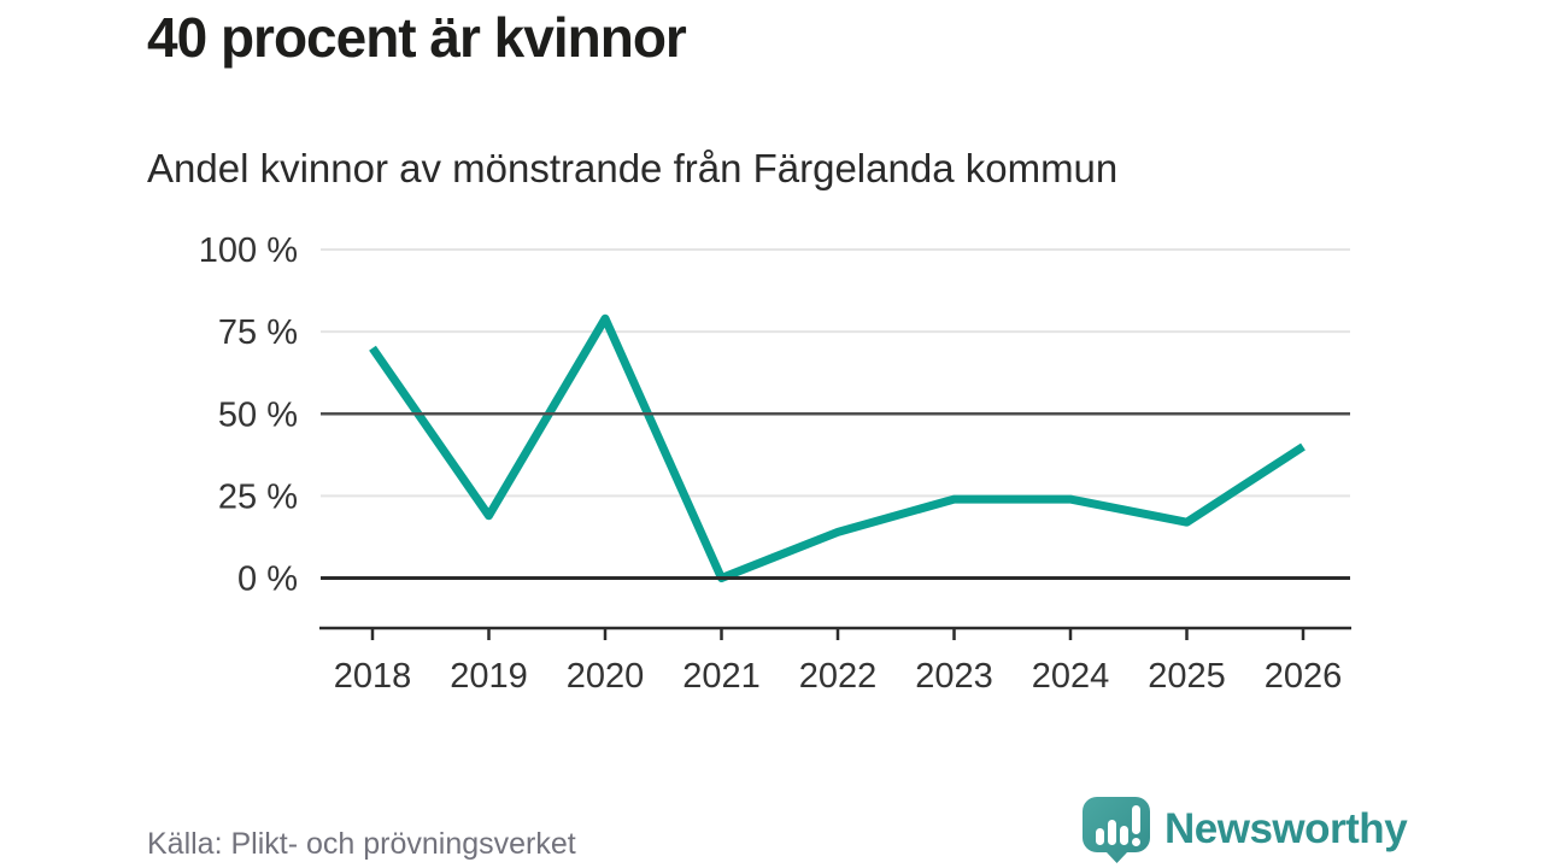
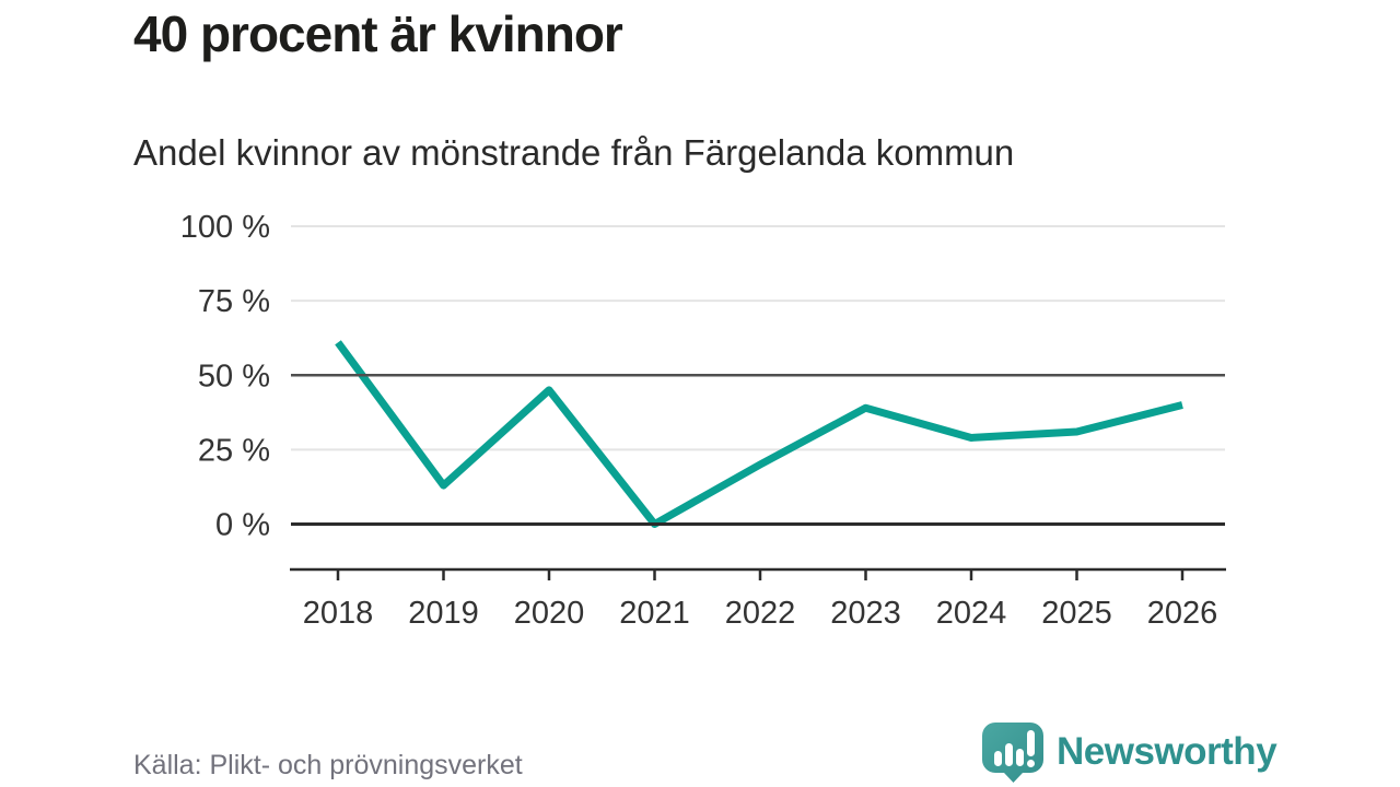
2018: 70% -> 61%
2019: 19% -> 13%
2020: 79% -> 45%
2022: 14% -> 20%
2023: 24% -> 39%
2024: 24% -> 29%
2025: 17% -> 31%
